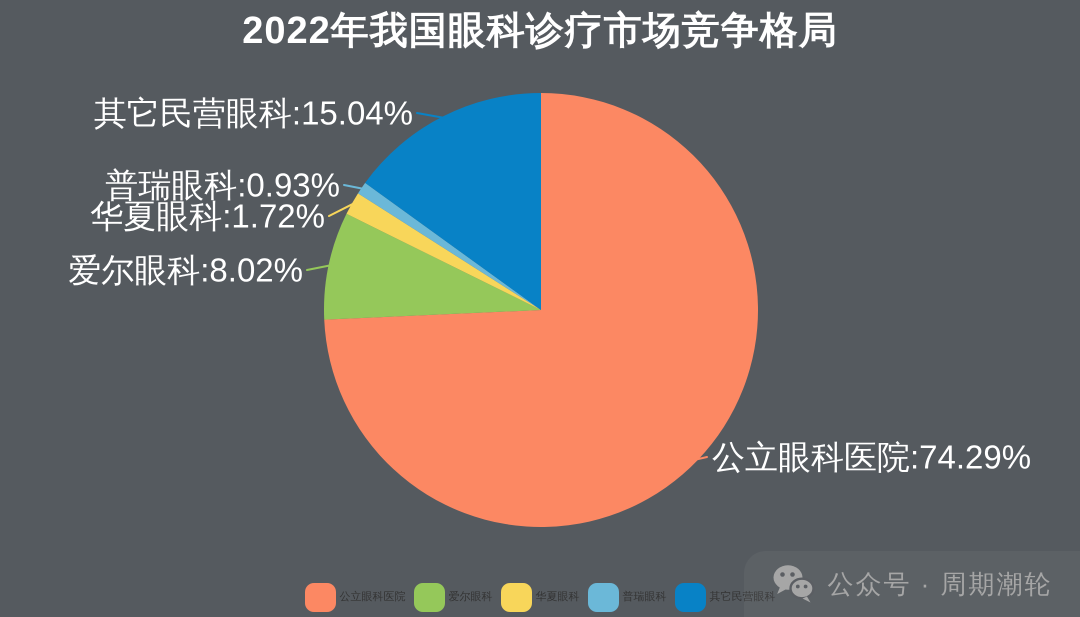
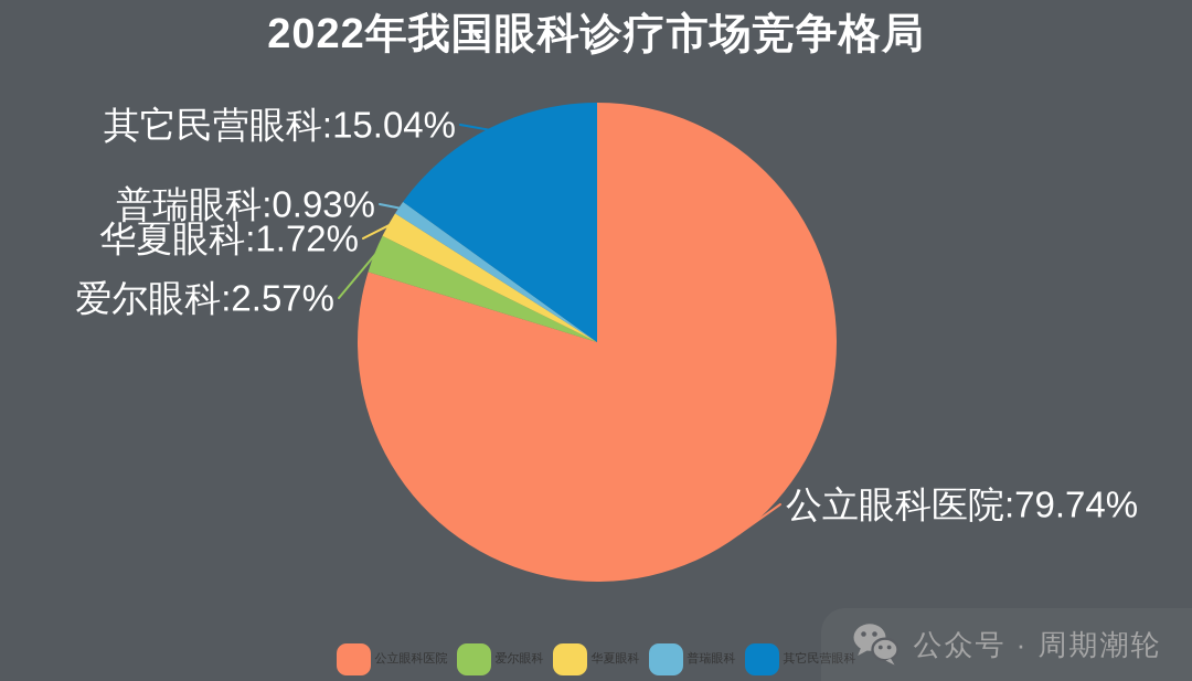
公立眼科医院: 74.29 -> 79.74
爱尔眼科: 8.02 -> 2.57
